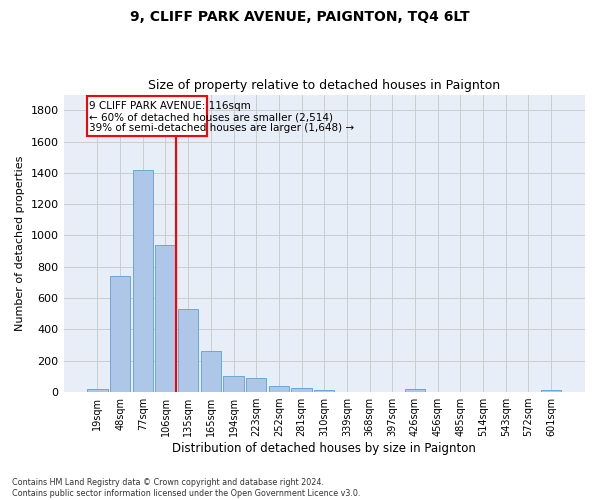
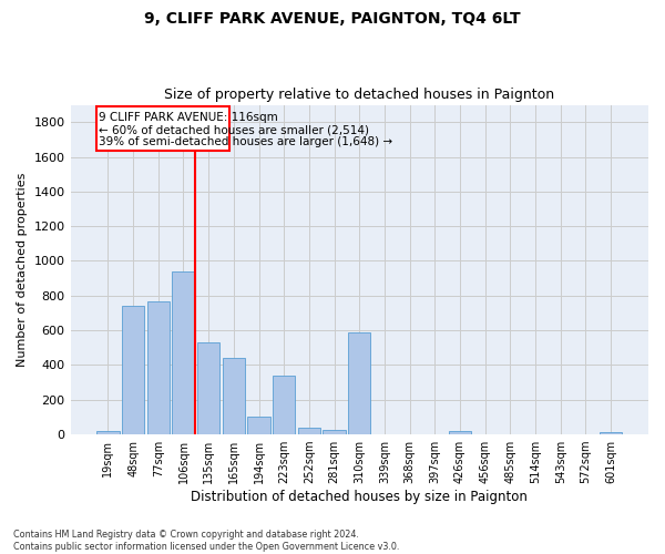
77sqm: 1420 -> 770
165sqm: 260 -> 440
223sqm: 90 -> 340
310sqm: 10 -> 590
